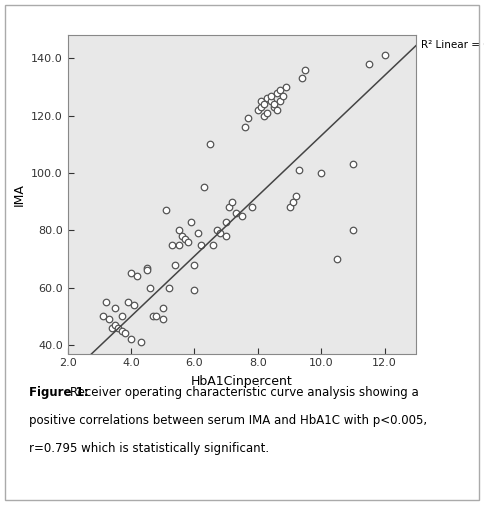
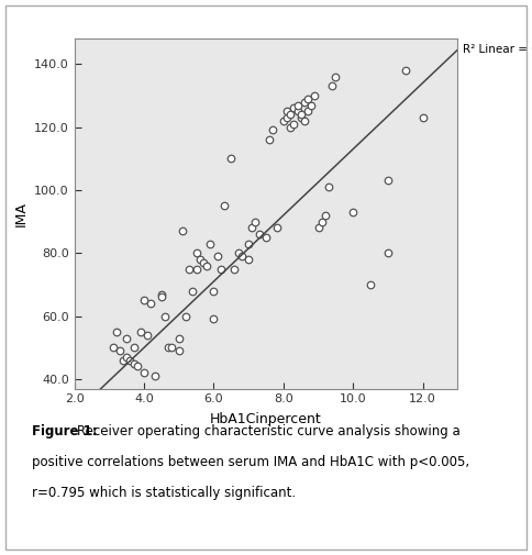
10.0: 100 -> 93
12.0: 141 -> 123
